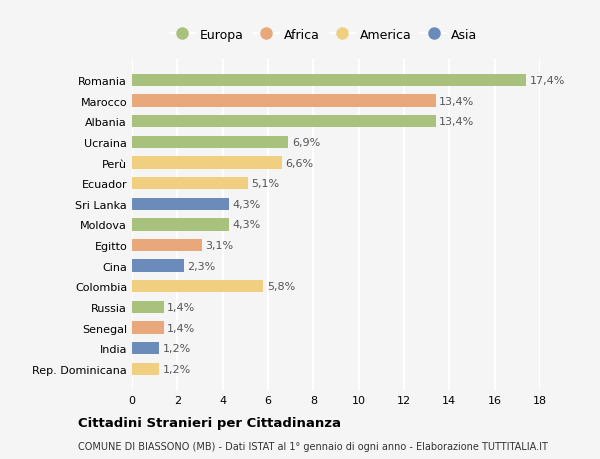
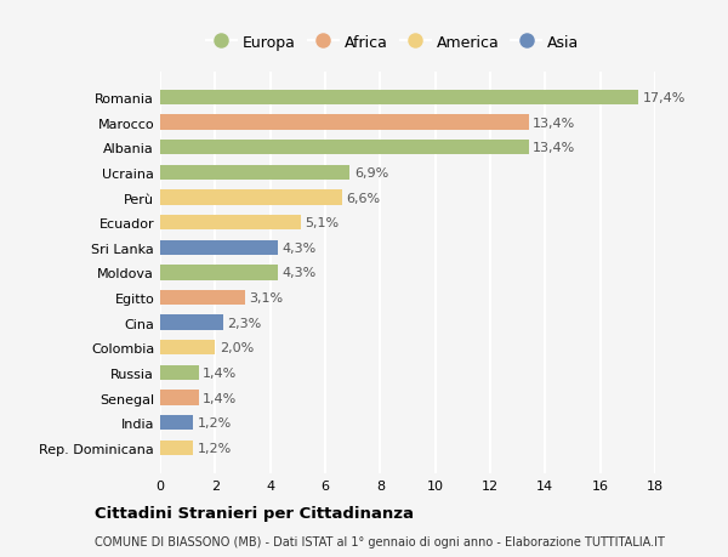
Colombia: 5,8% -> 2,0%
